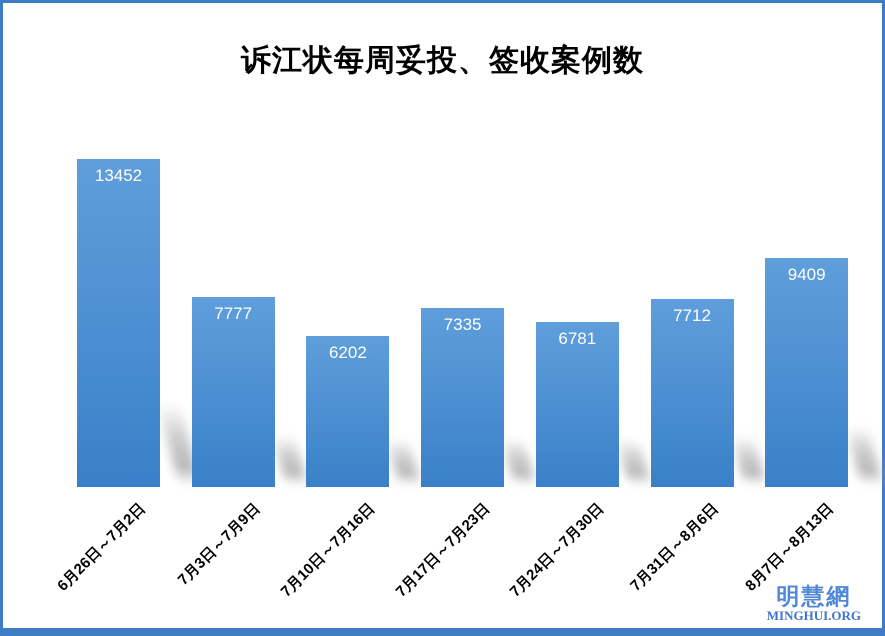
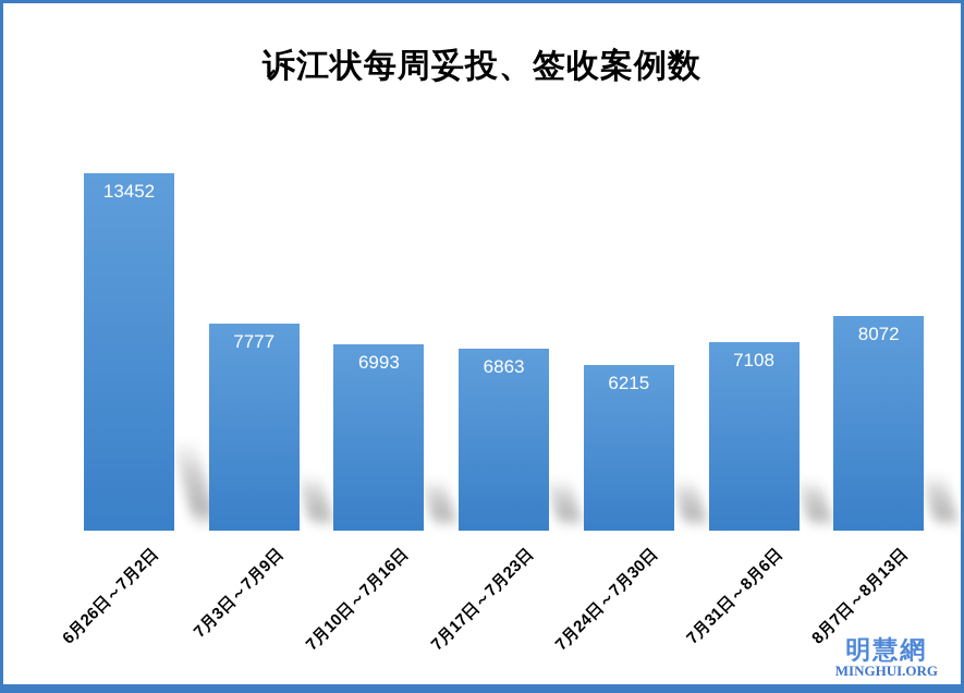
7月10日～7月16日: 6202 -> 6993
7月17日～7月23日: 7335 -> 6863
7月24日～7月30日: 6781 -> 6215
7月31日～8月6日: 7712 -> 7108
8月7日～8月13日: 9409 -> 8072
